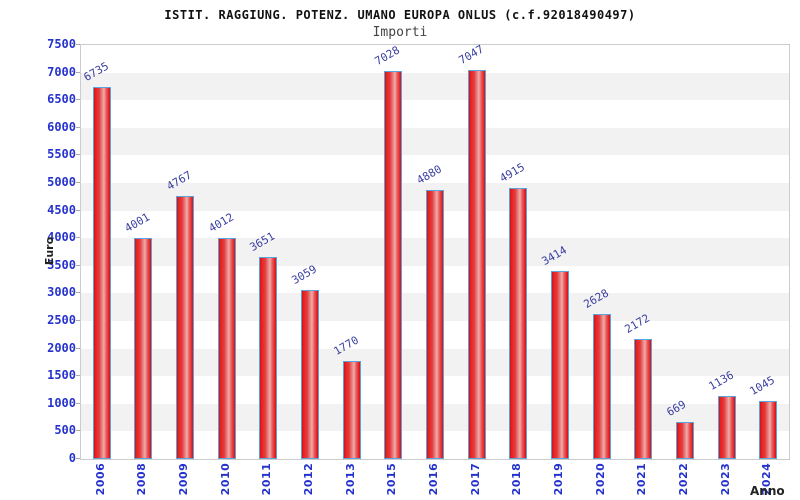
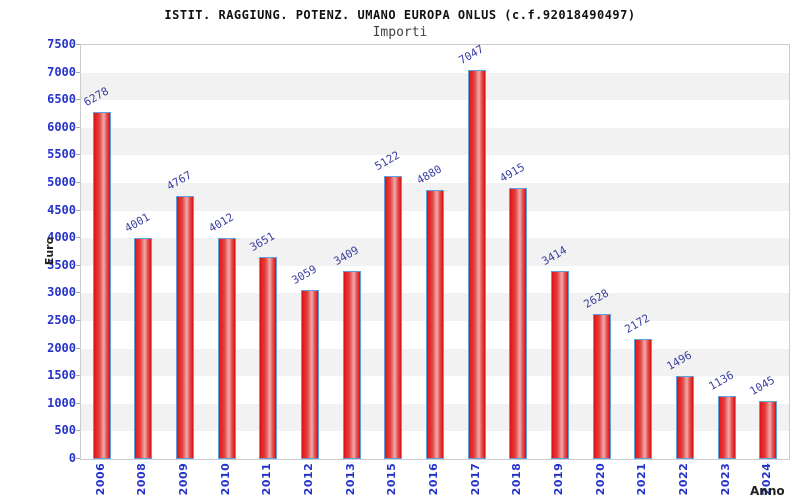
2006: 6735 -> 6278
2013: 1770 -> 3409
2015: 7028 -> 5122
2022: 669 -> 1496
